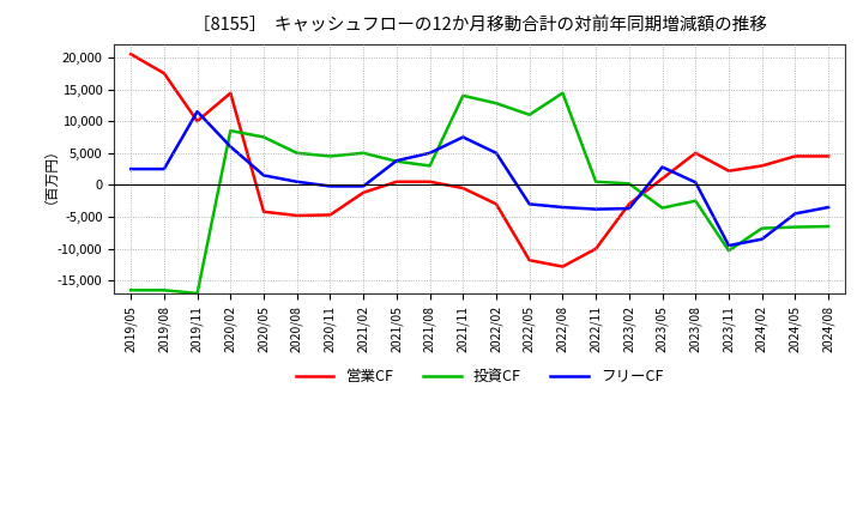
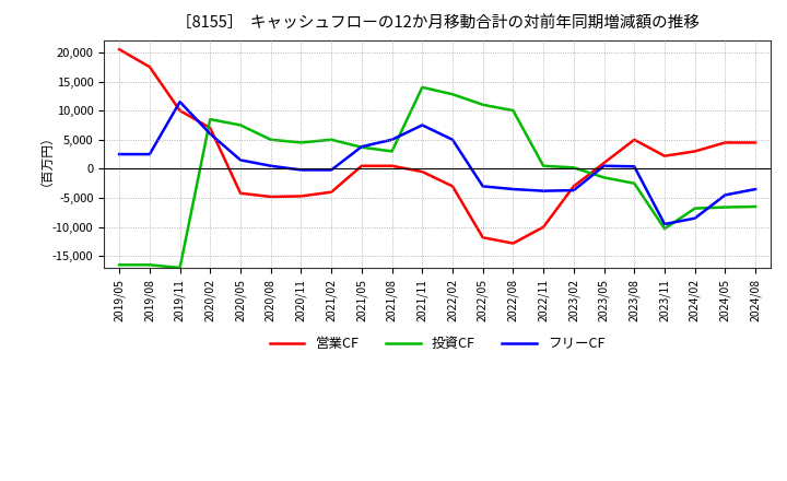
営業CF/2020/02: 14,400 -> 7,000
営業CF/2021/02: -1,200 -> -4,000
投資CF/2022/08: 14,400 -> 10,000
投資CF/2023/05: -3,600 -> -1,500
フリーCF/2023/05: 2,800 -> 500
